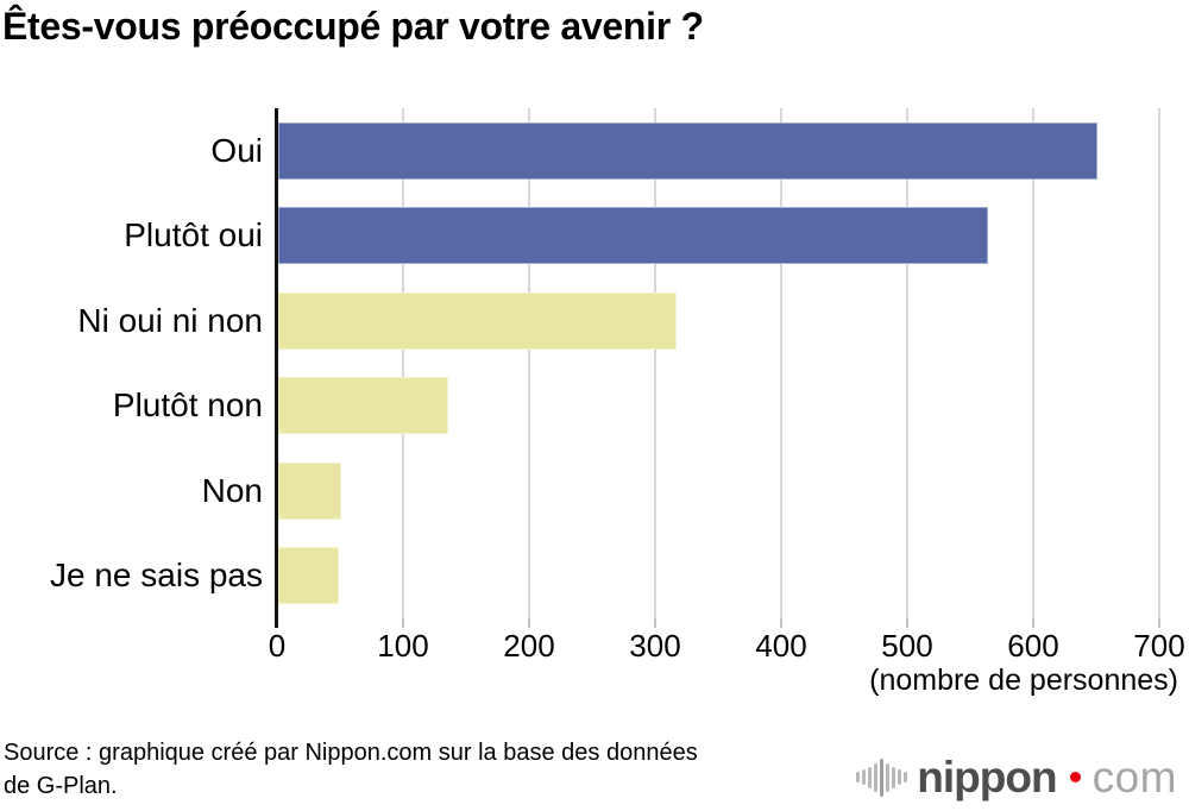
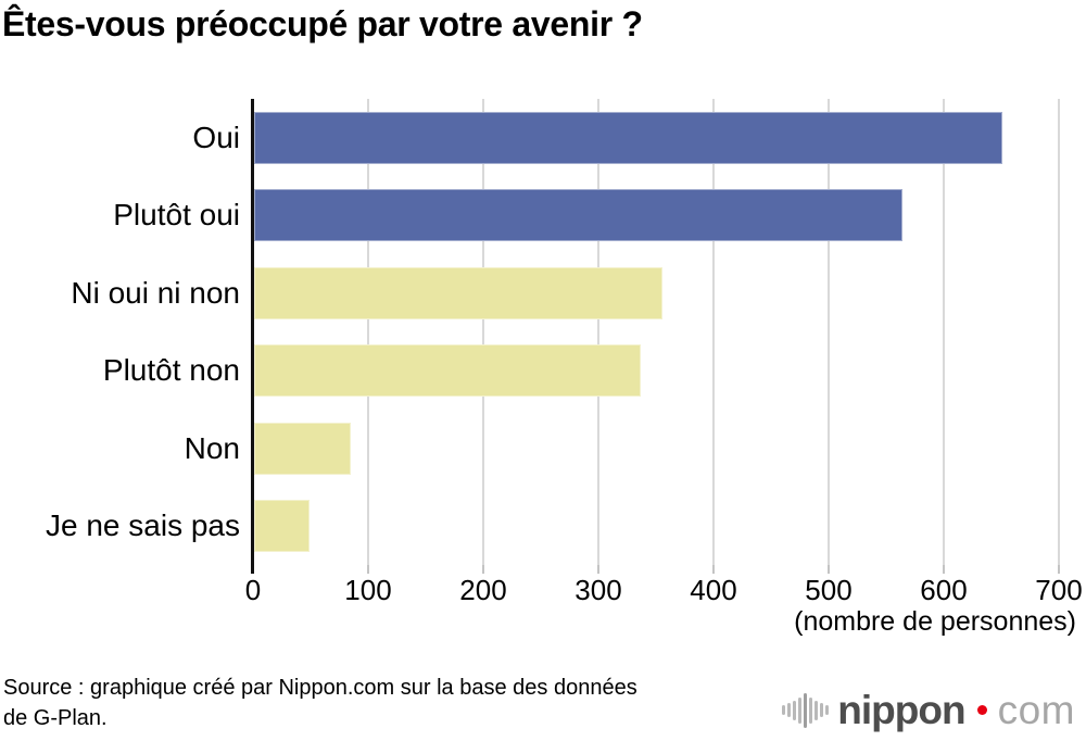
Ni oui ni non: 316 -> 355
Plutôt non: 135 -> 336
Non: 50 -> 84
